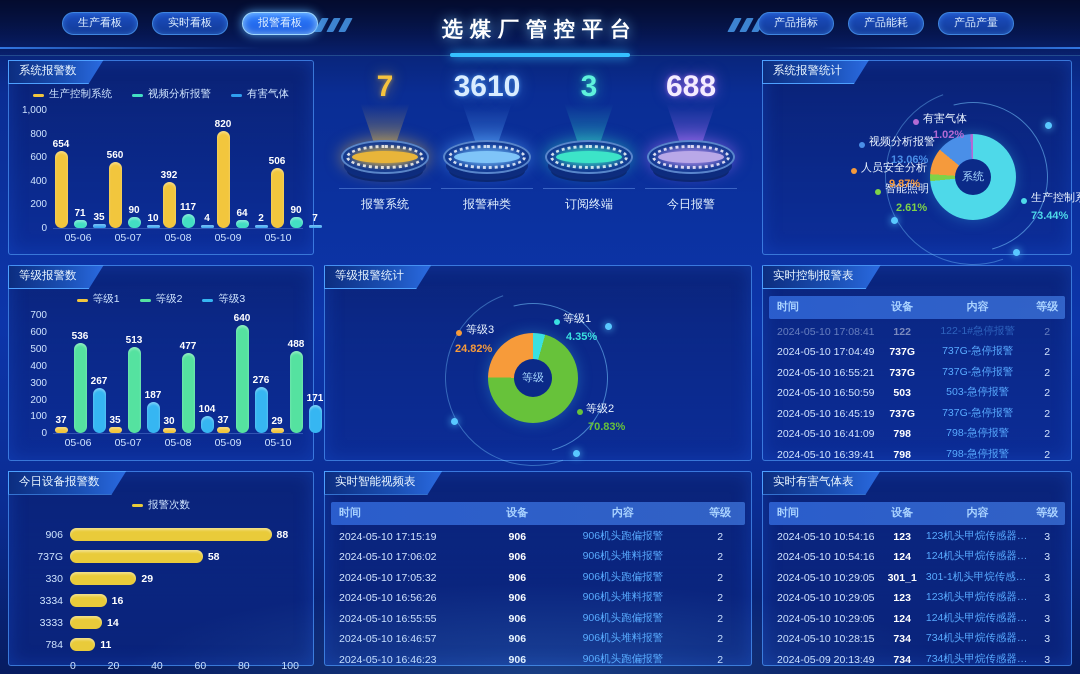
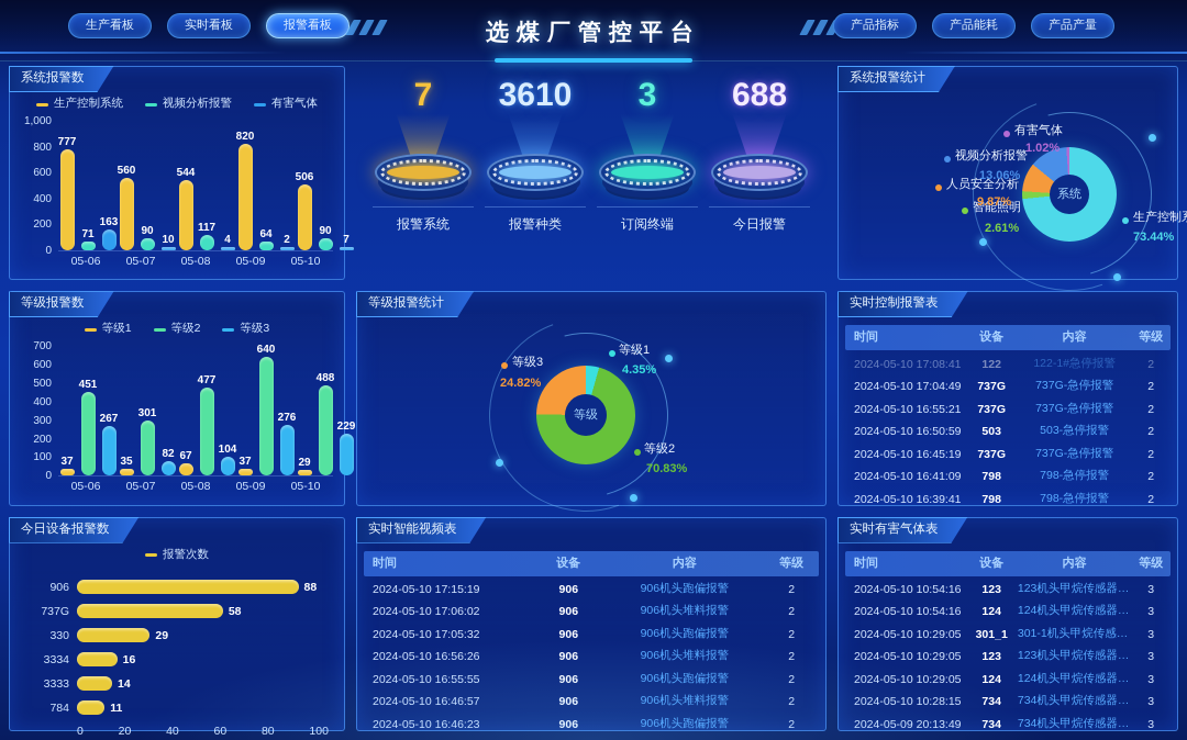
系统报警数/生产控制系统/05-06: 654 -> 777
系统报警数/有害气体/05-06: 35 -> 163
系统报警数/生产控制系统/05-08: 392 -> 544
等级报警数/等级2/05-06: 536 -> 451
等级报警数/等级2/05-07: 513 -> 301
等级报警数/等级3/05-07: 187 -> 82
等级报警数/等级1/05-08: 30 -> 67
等级报警数/等级3/05-10: 171 -> 229
